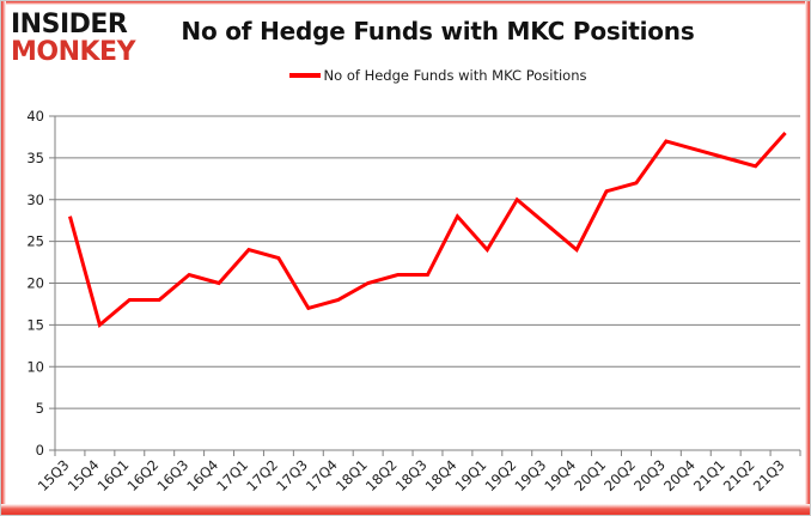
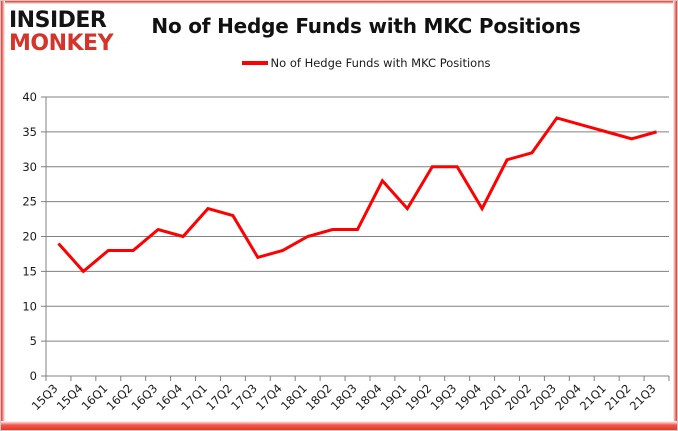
15Q3: 28 -> 19
19Q3: 27 -> 30
21Q3: 38 -> 35
